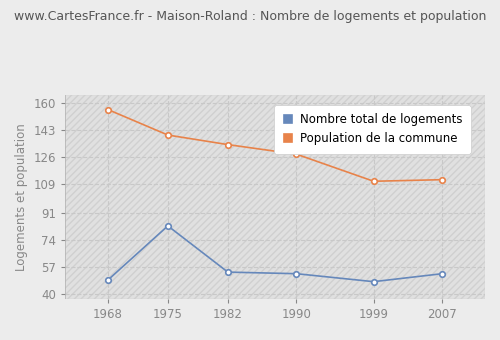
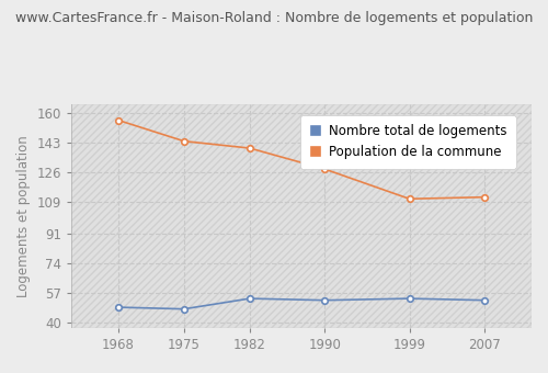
Nombre total de logements/1975: 83 -> 48
Population de la commune/1975: 140 -> 144
Population de la commune/1982: 134 -> 140
Nombre total de logements/1999: 48 -> 54
